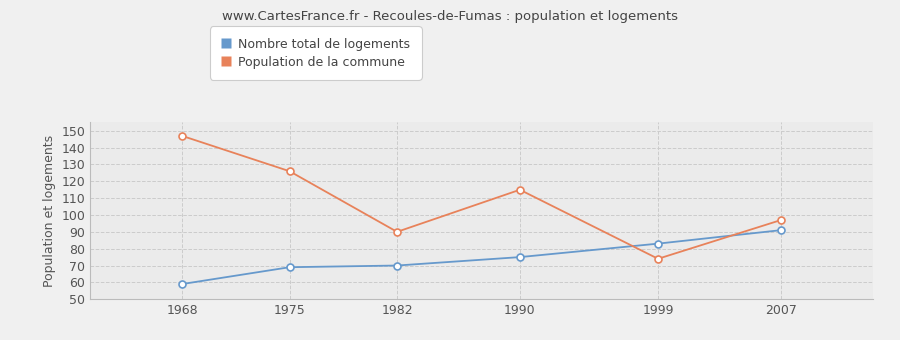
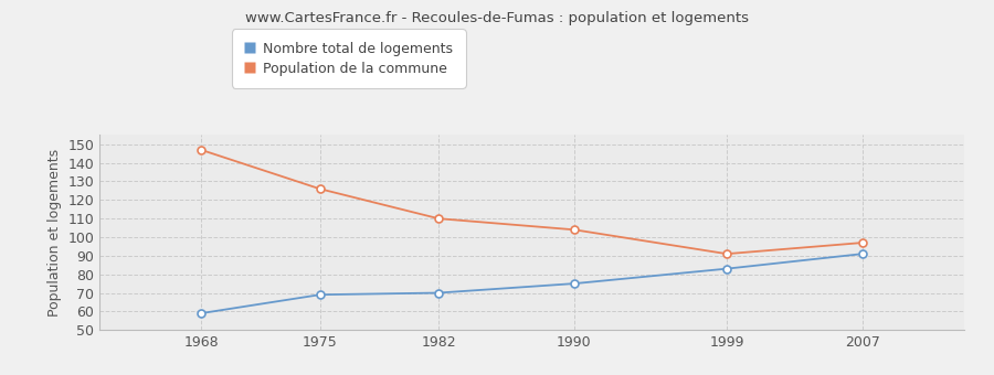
Population de la commune/1982: 90 -> 110
Population de la commune/1990: 115 -> 104
Population de la commune/1999: 74 -> 91
